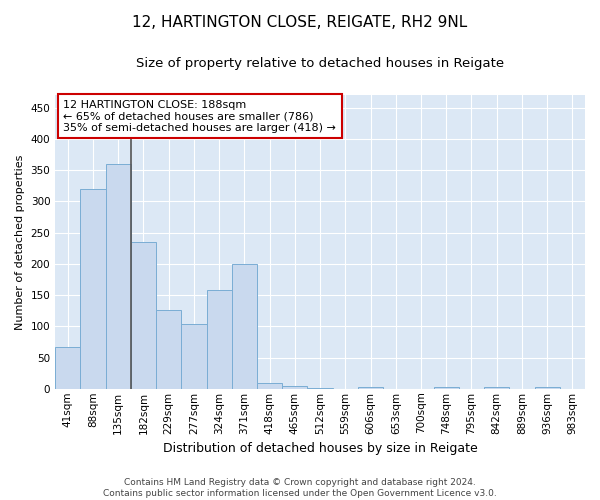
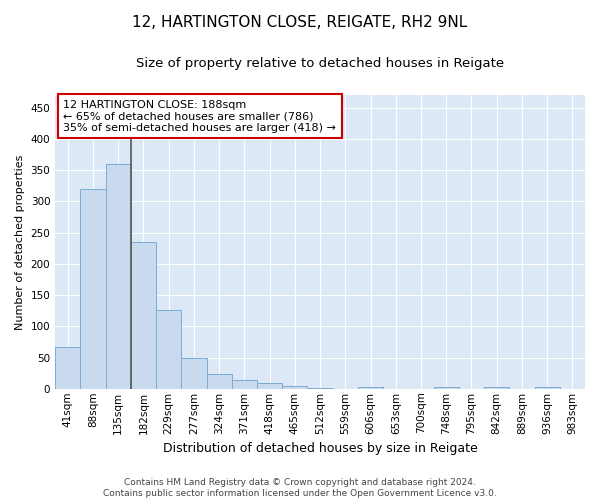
277sqm: 104 -> 50
324sqm: 158 -> 24
371sqm: 200 -> 14
